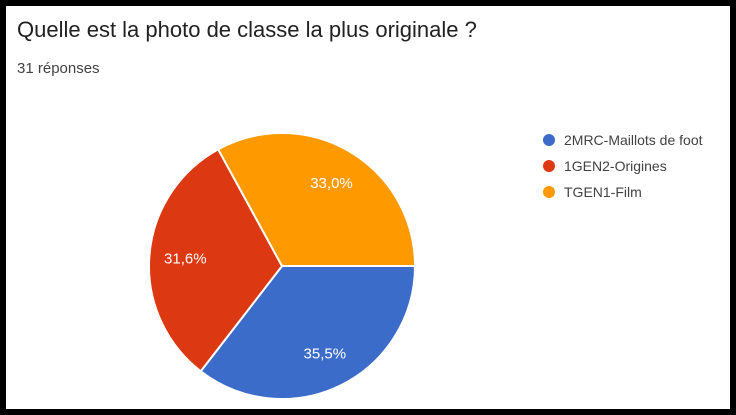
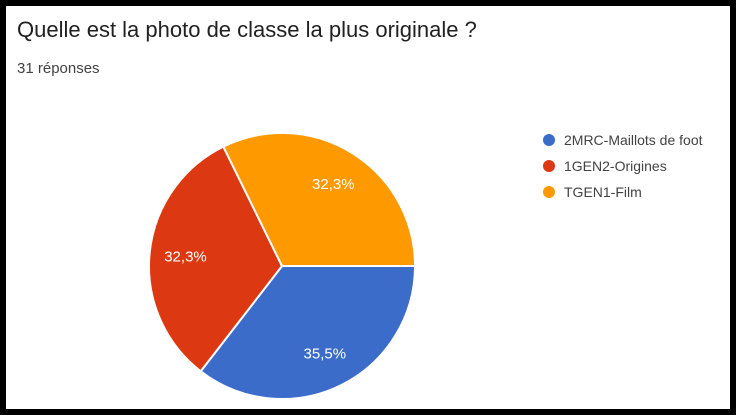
1GEN2-Origines: 31,6% -> 32,3%
TGEN1-Film: 33,0% -> 32,3%
